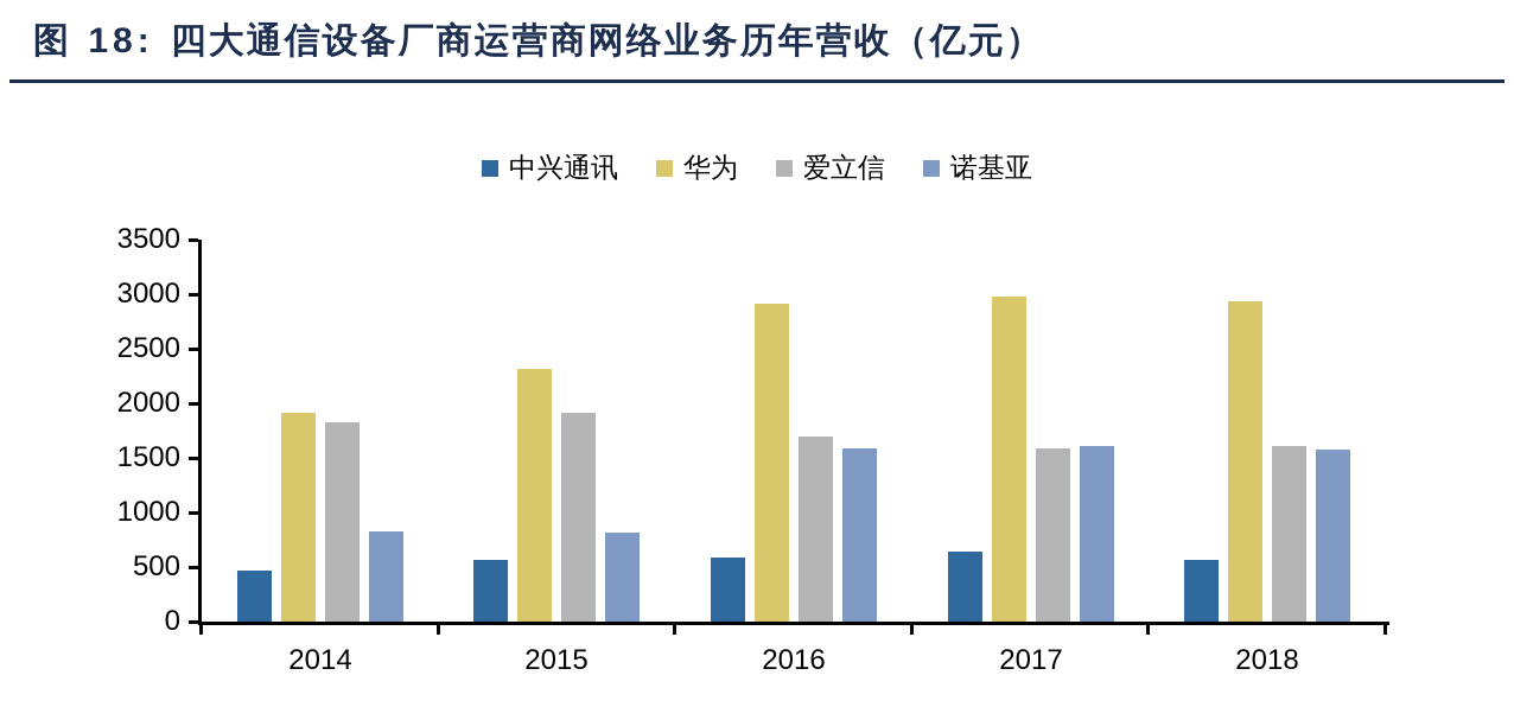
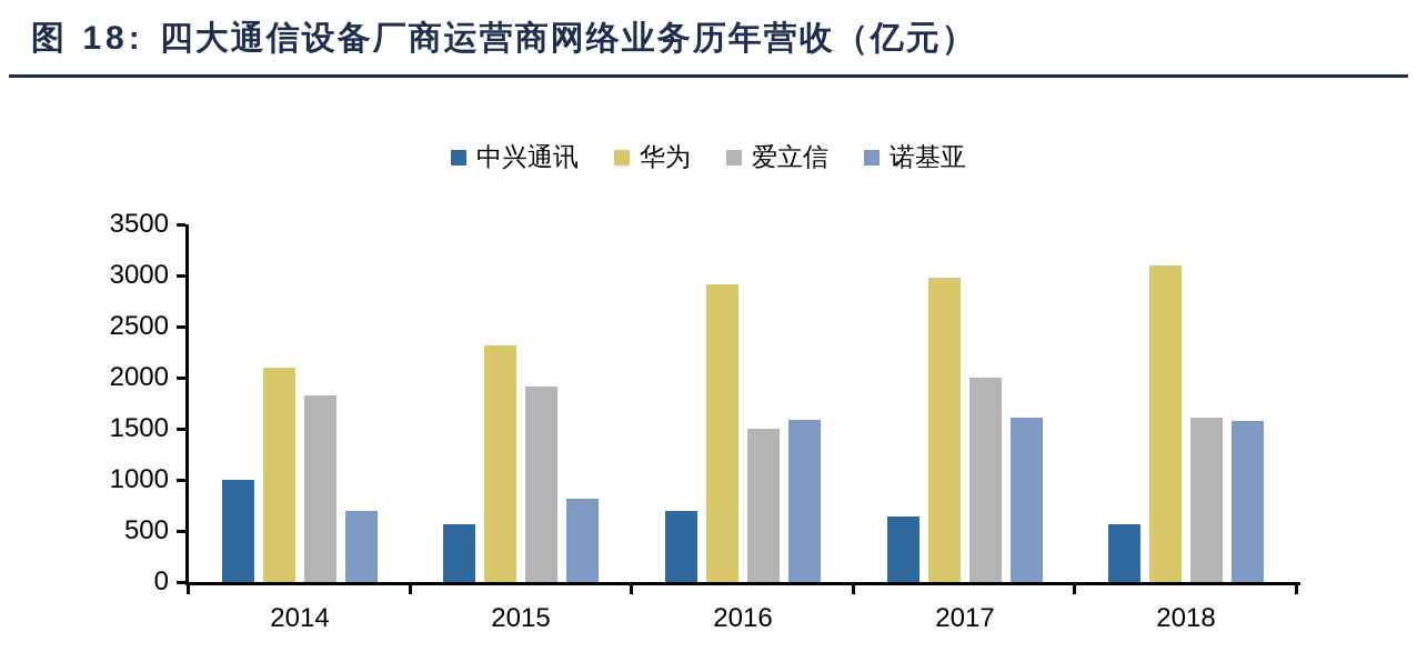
中兴通讯/2014: 500 -> 1000
华为/2014: 1900 -> 2100
诺基亚/2014: 800 -> 700
中兴通讯/2016: 600 -> 700
爱立信/2016: 1700 -> 1500
爱立信/2017: 1600 -> 2000
华为/2018: 2900 -> 3100
